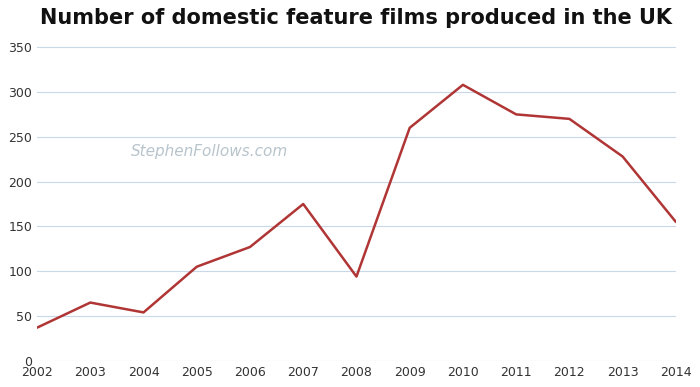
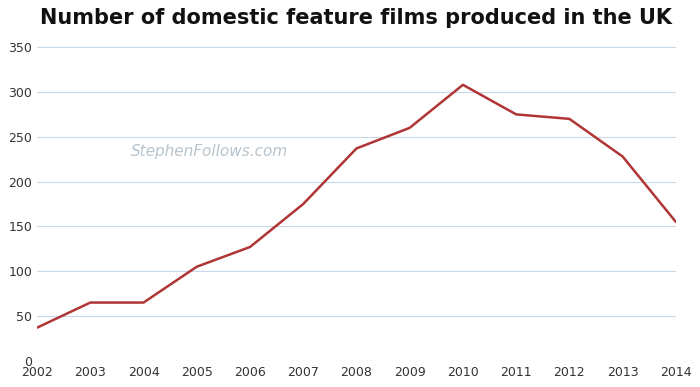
2004: 54 -> 65
2008: 94 -> 237
